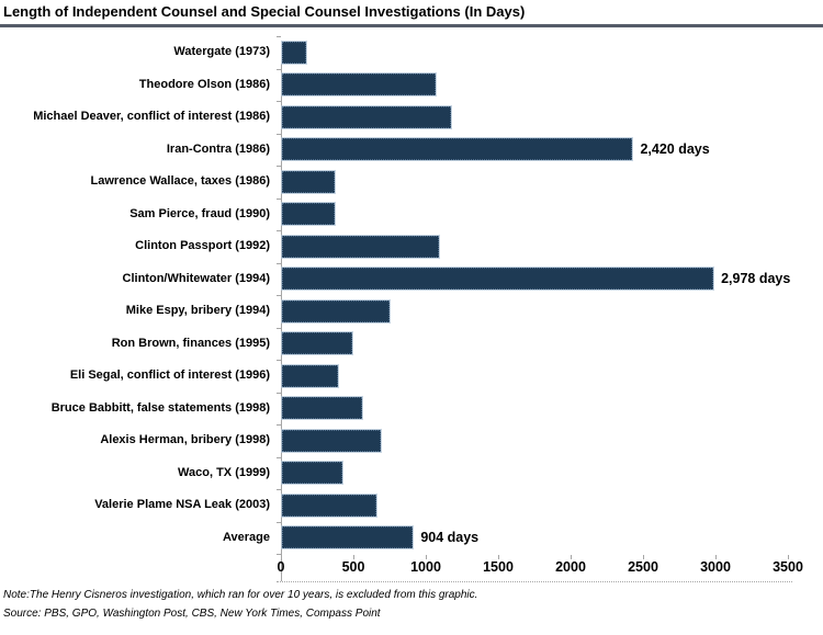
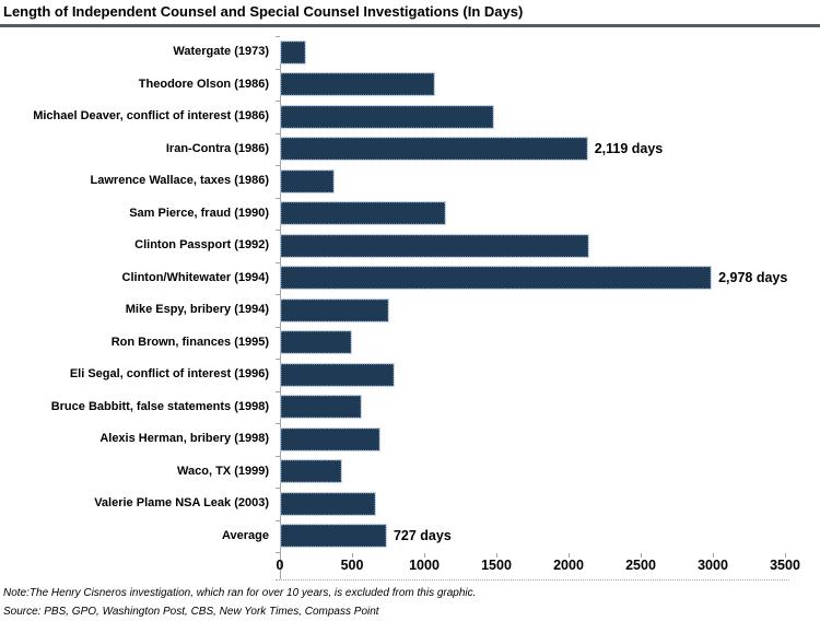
Michael Deaver, conflict of interest (1986): 1160 -> 1470
Iran-Contra (1986): 2,420 -> 2,119
Sam Pierce, fraud (1990): 360 -> 1140
Clinton Passport (1992): 1080 -> 2130
Eli Segal, conflict of interest (1996): 380 -> 780
Average: 904 -> 727
